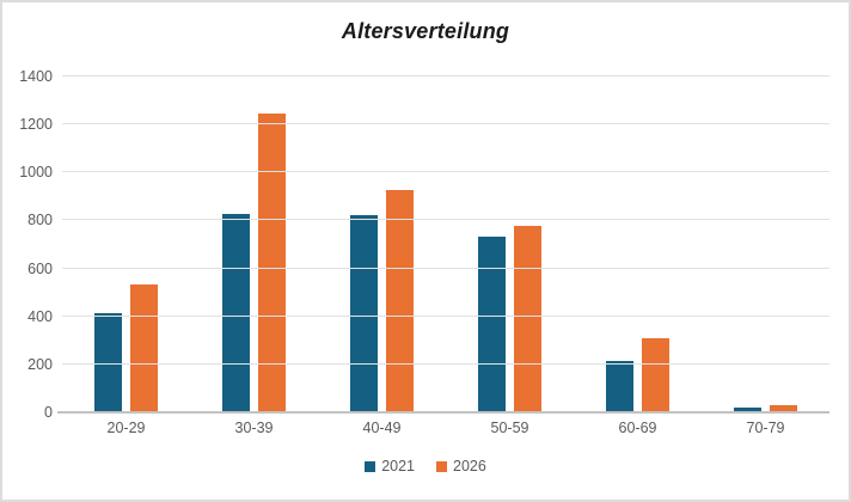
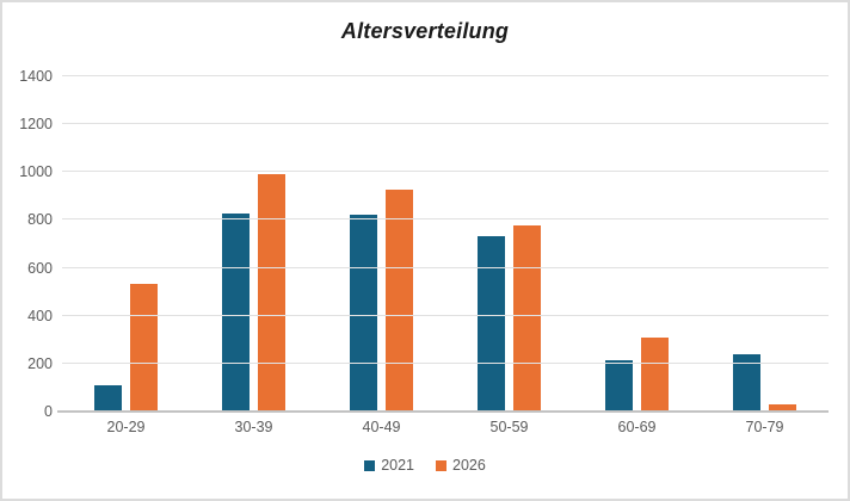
2021/20-29: 420 -> 110
2026/30-39: 1240 -> 990
2021/70-79: 20 -> 240
